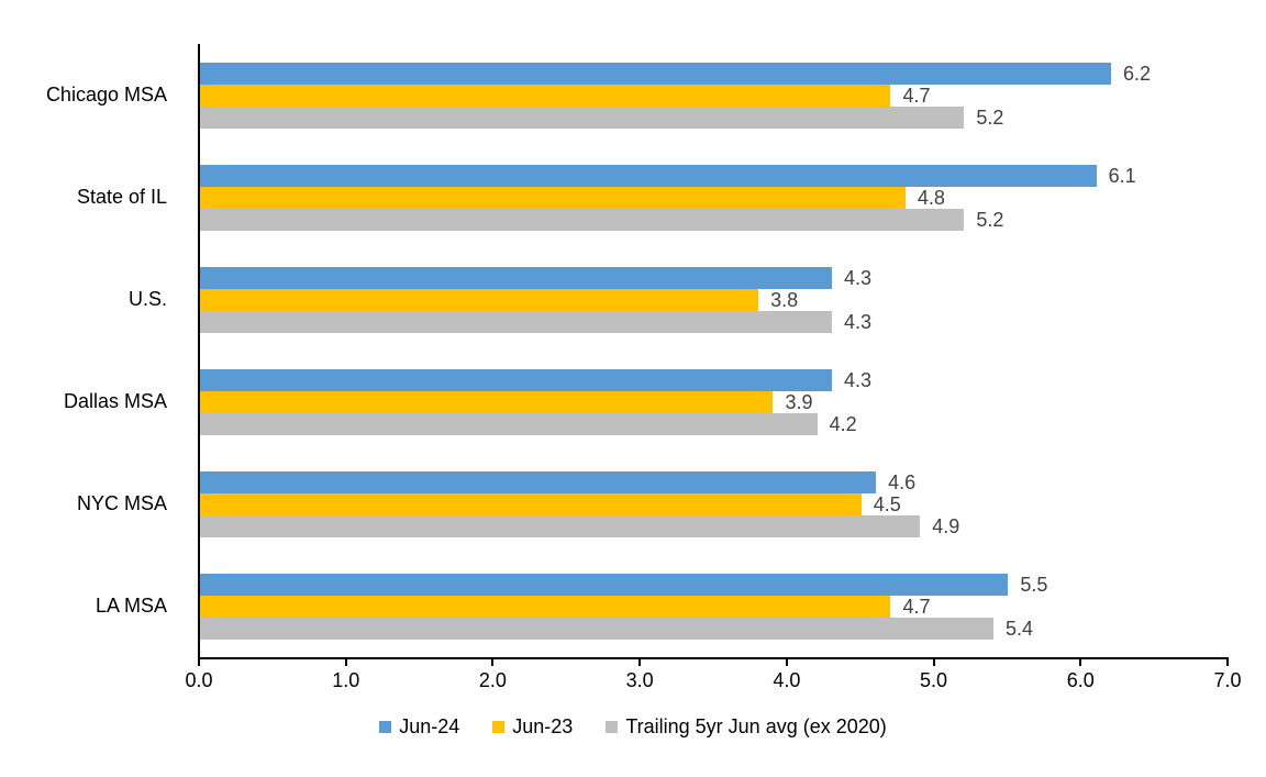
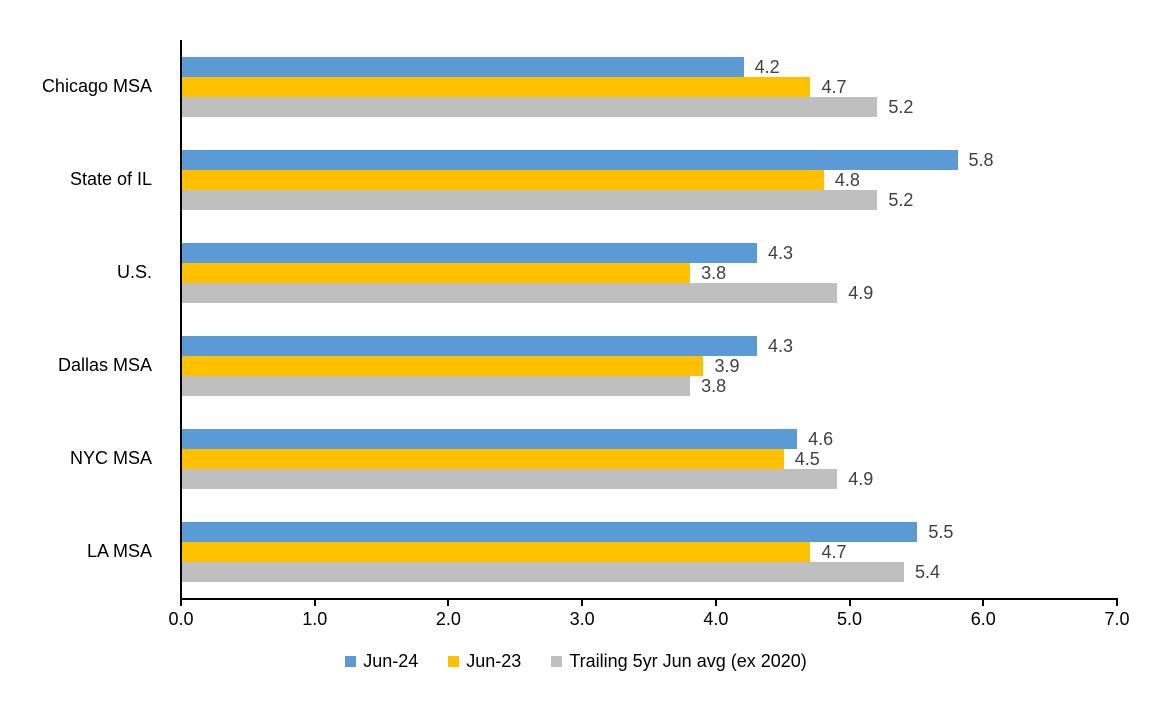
Jun-24/Chicago MSA: 6.2 -> 4.2
Jun-24/State of IL: 6.1 -> 5.8
Trailing 5yr Jun avg (ex 2020)/U.S.: 4.3 -> 4.9
Trailing 5yr Jun avg (ex 2020)/Dallas MSA: 4.2 -> 3.8
